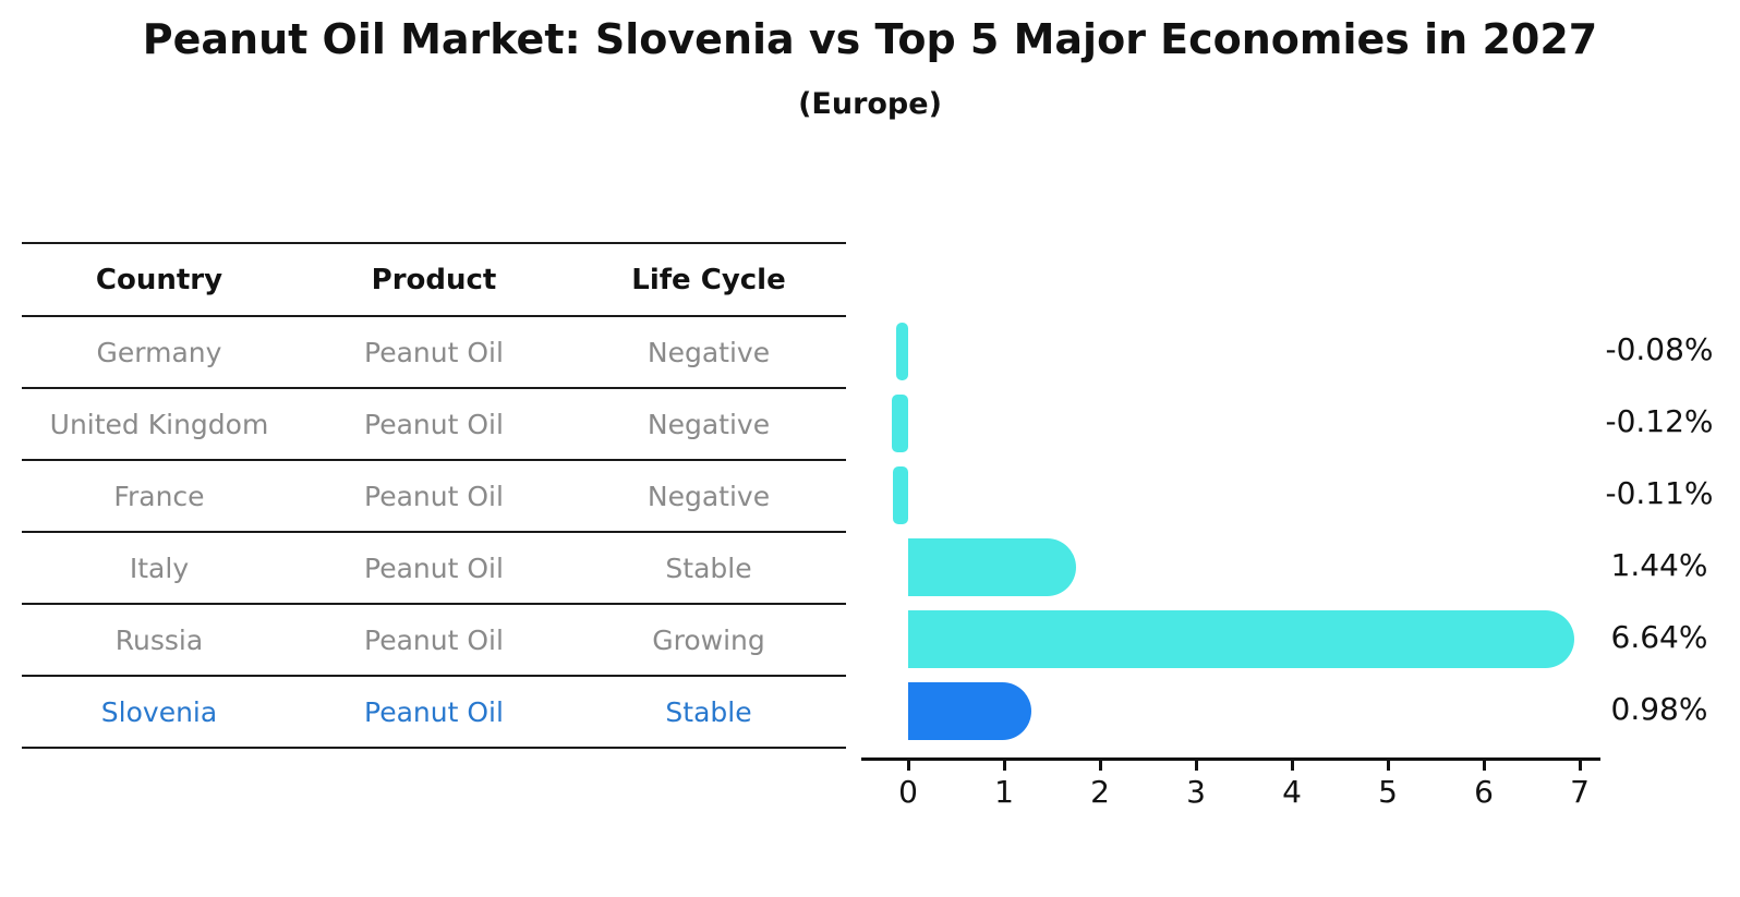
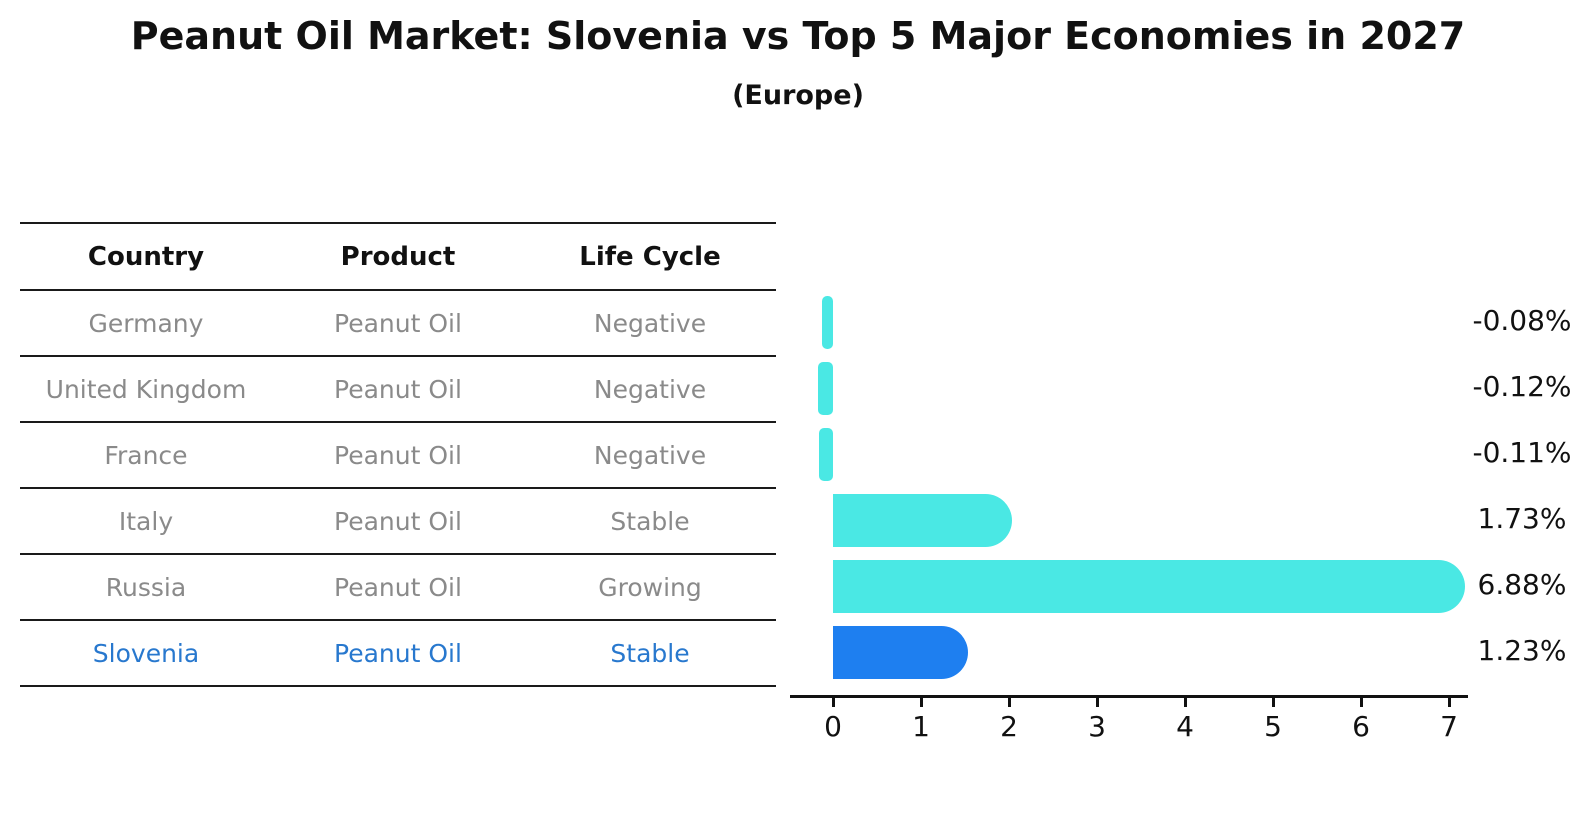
Italy: 1.44% -> 1.73%
Russia: 6.64% -> 6.88%
Slovenia: 0.98% -> 1.23%
